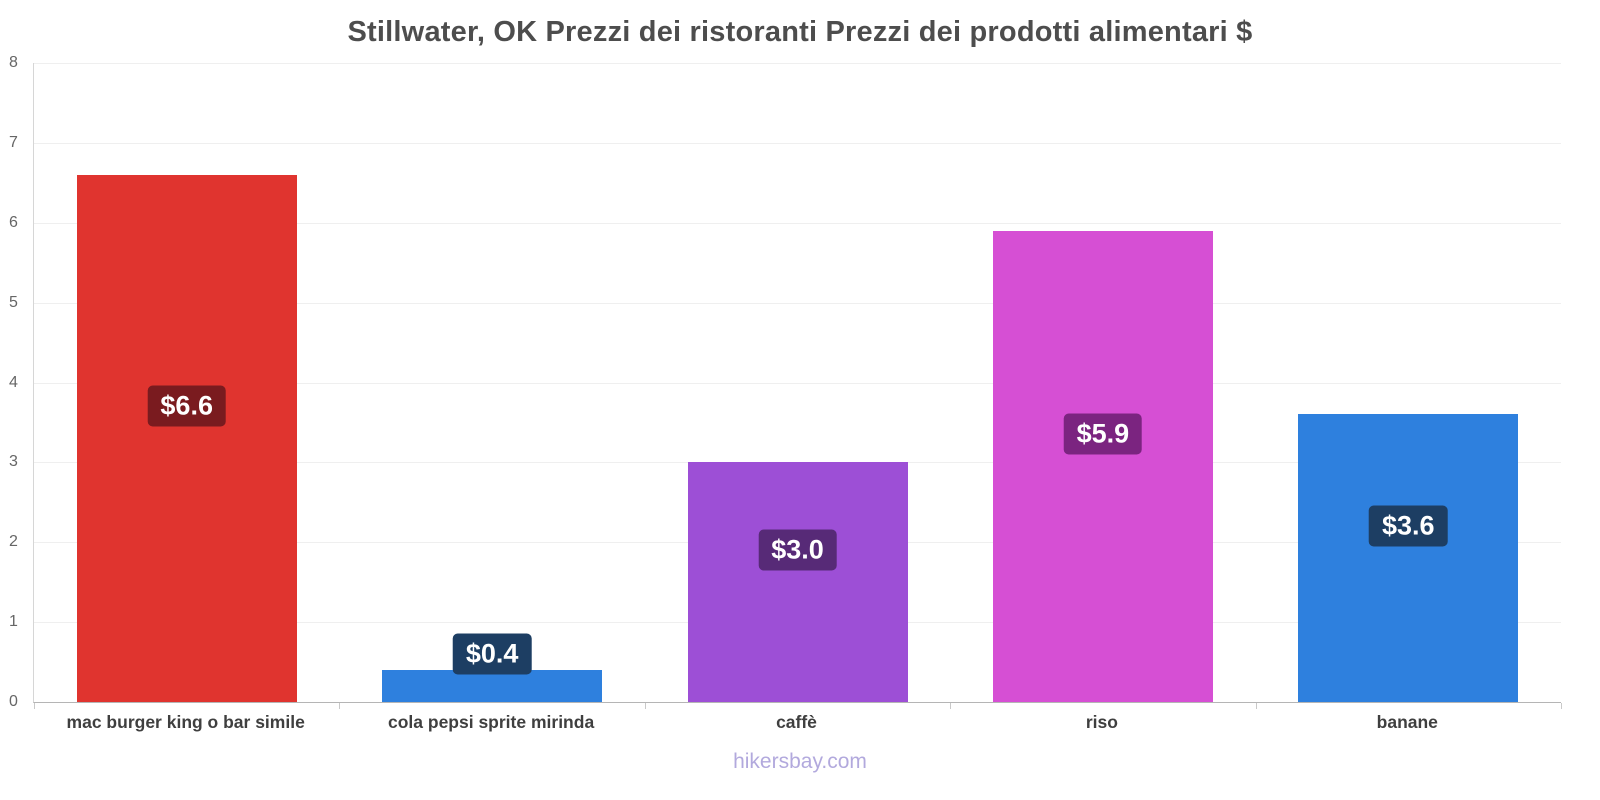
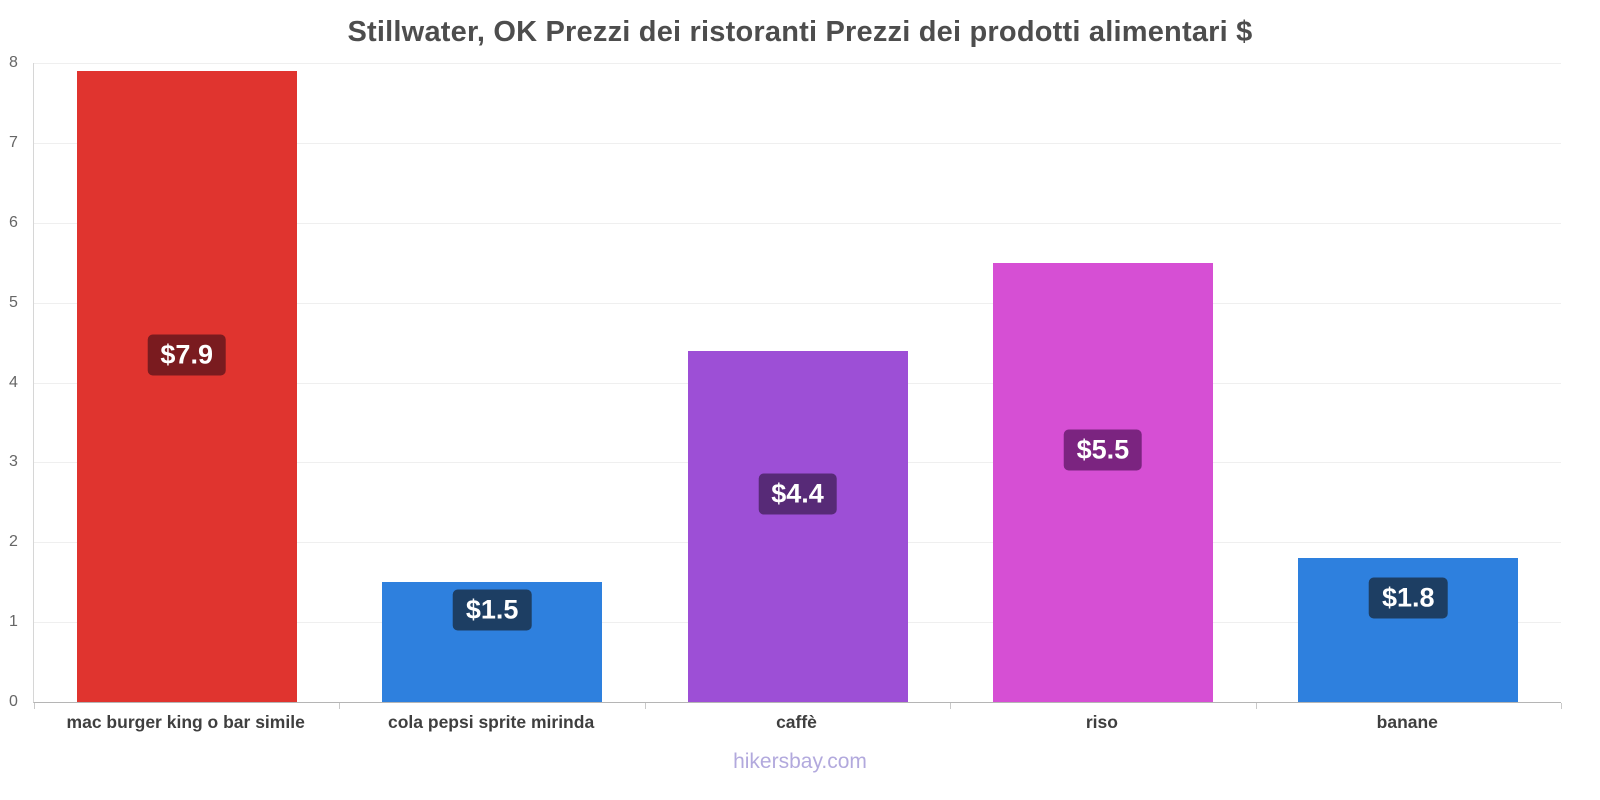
mac burger king o bar simile: $6.6 -> $7.9
cola pepsi sprite mirinda: $0.4 -> $1.5
caffè: $3.0 -> $4.4
riso: $5.9 -> $5.5
banane: $3.6 -> $1.8
